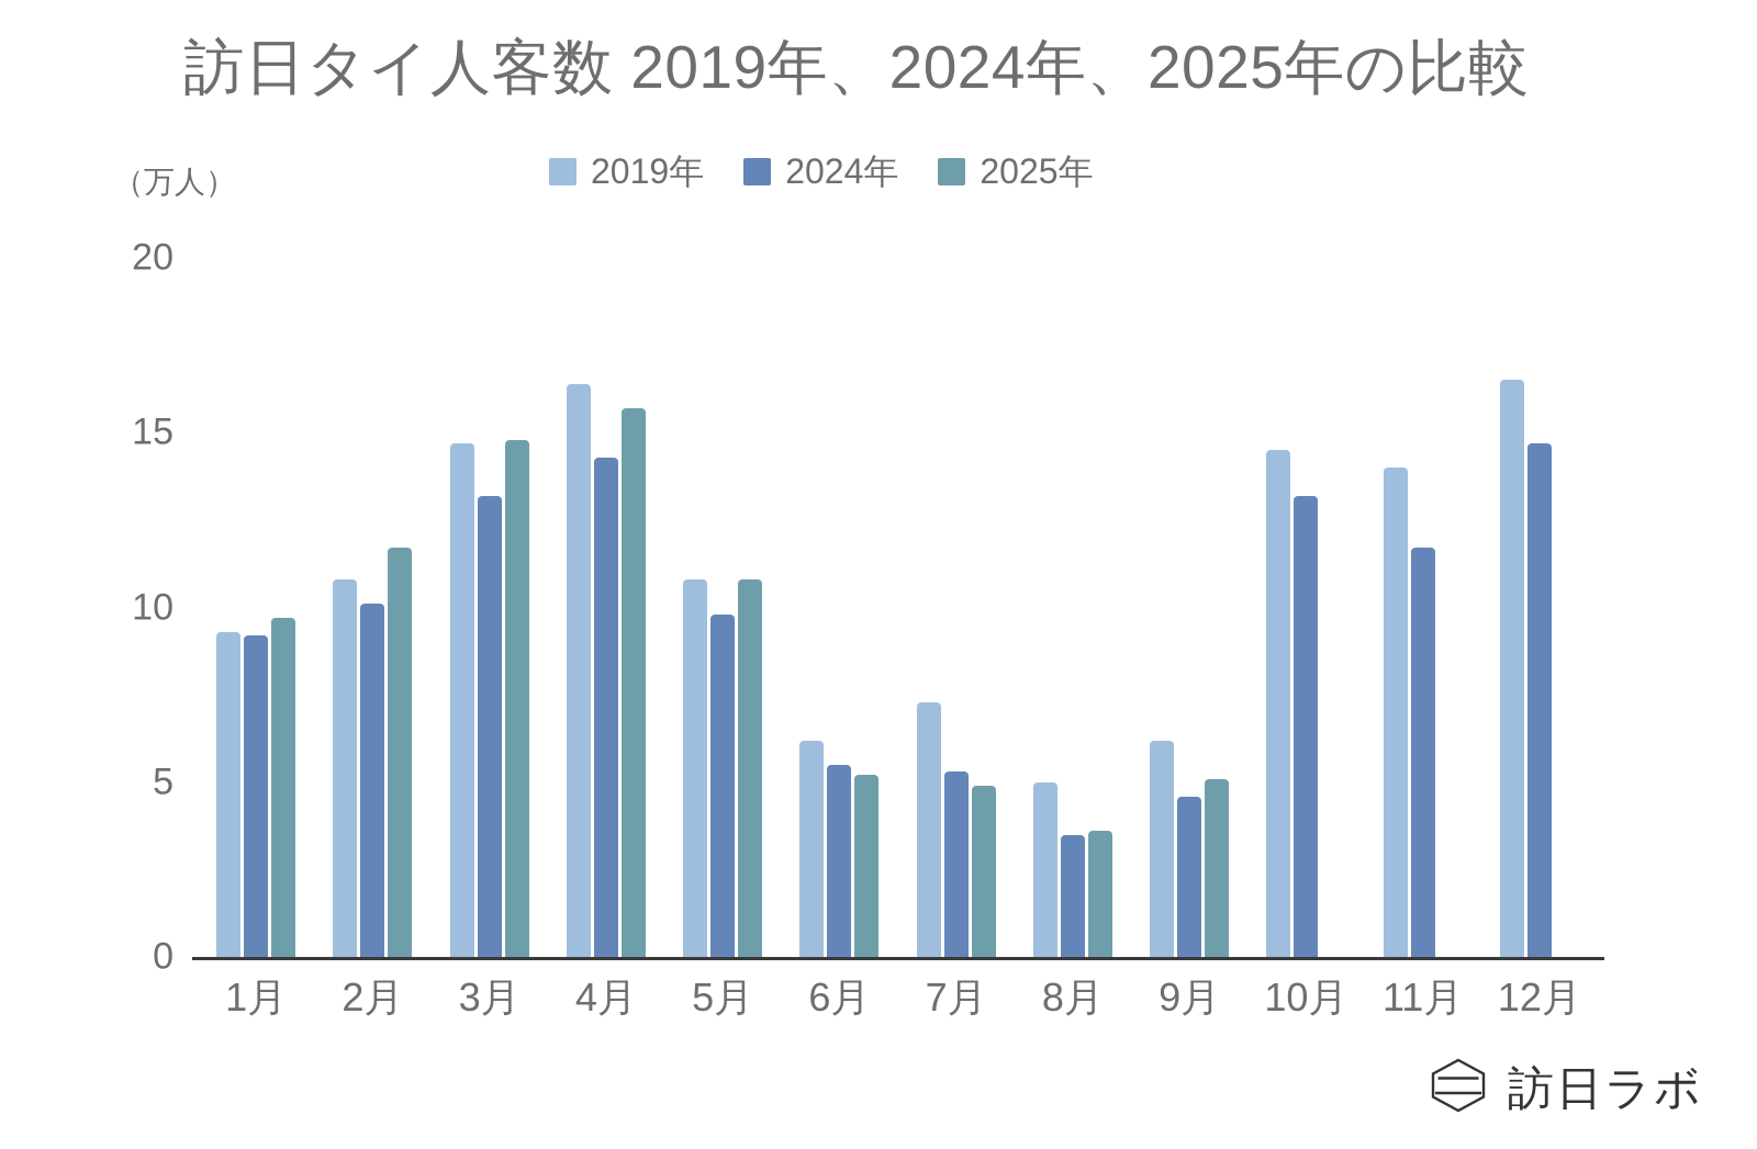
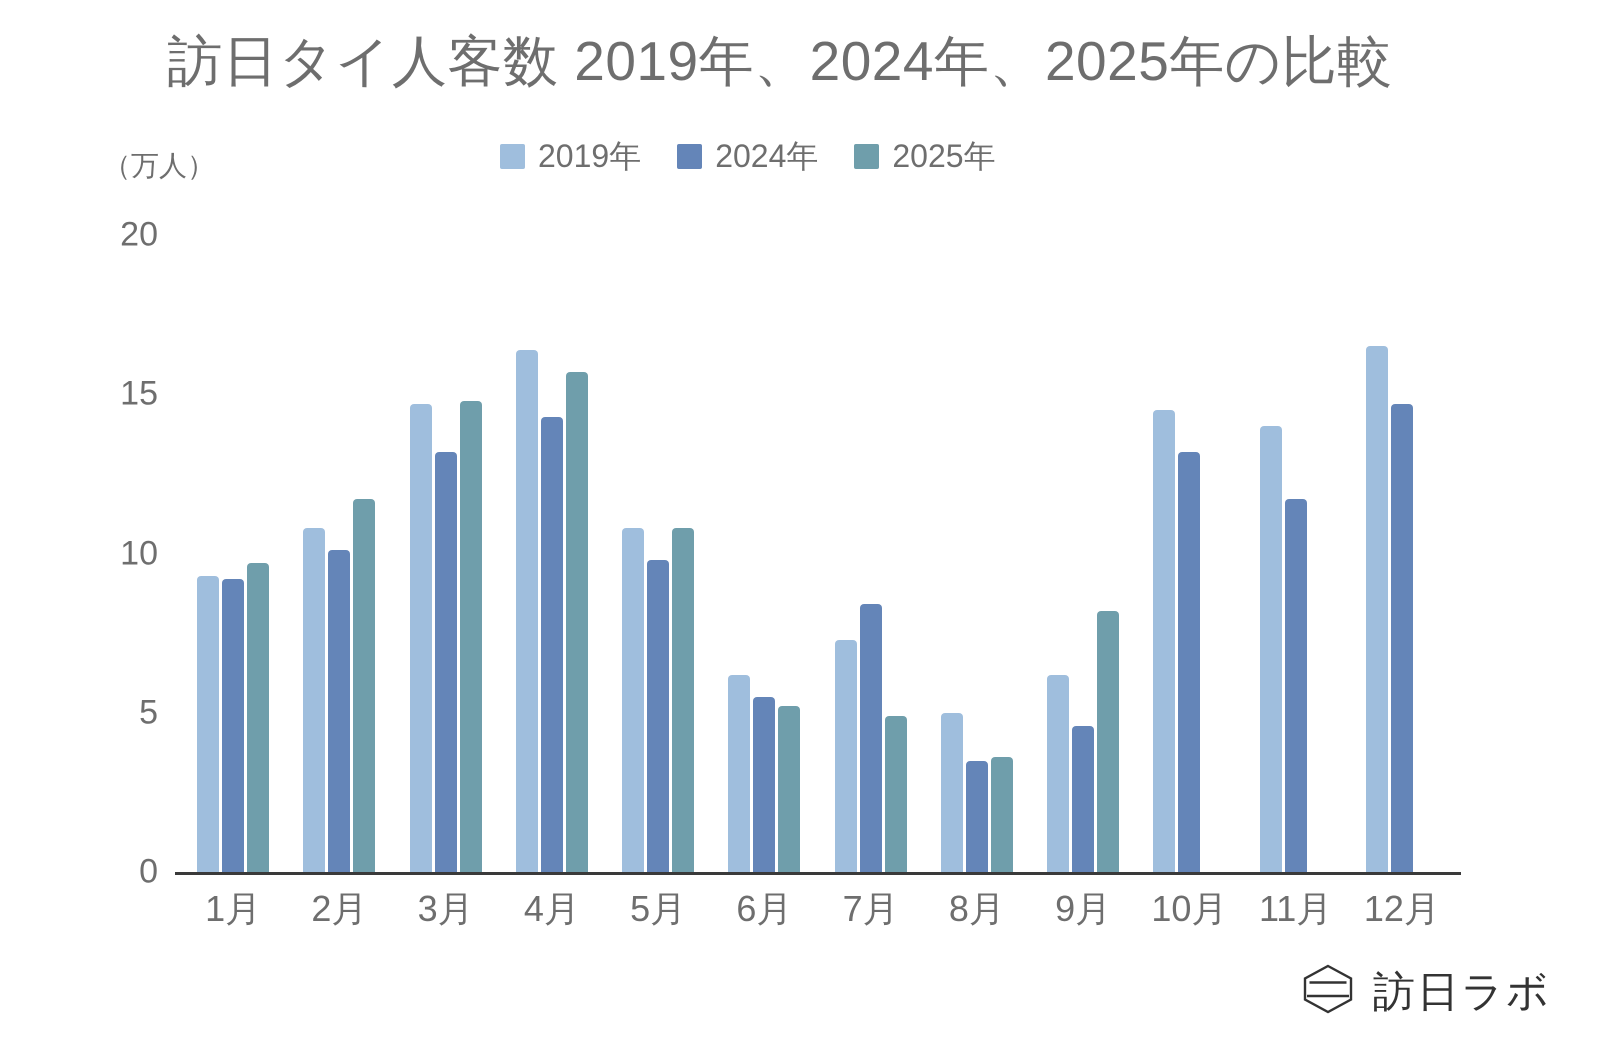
2024年/7月: 5.3 -> 8.4
2025年/9月: 5.1 -> 8.2
